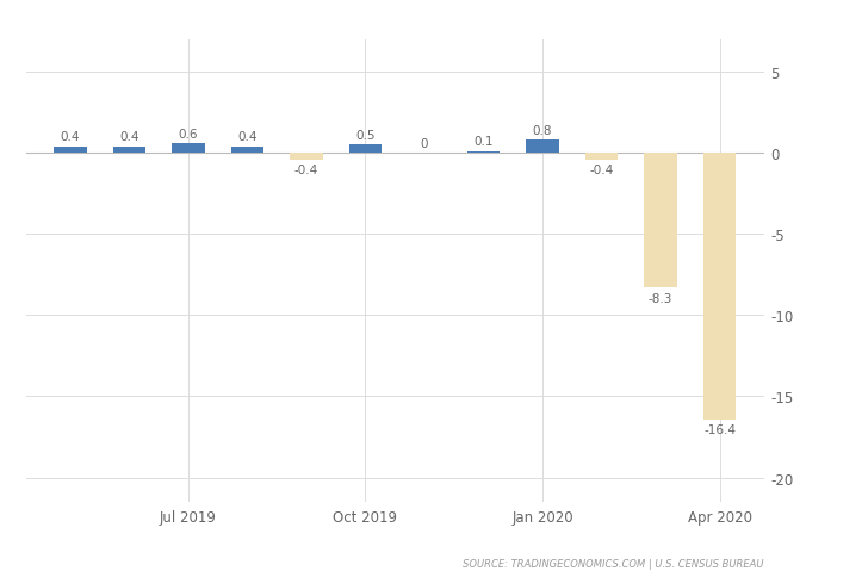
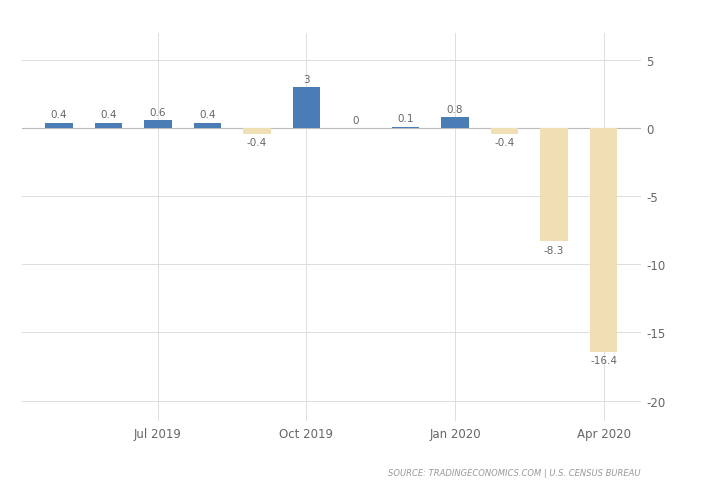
Oct 2019: 0.5 -> 3
